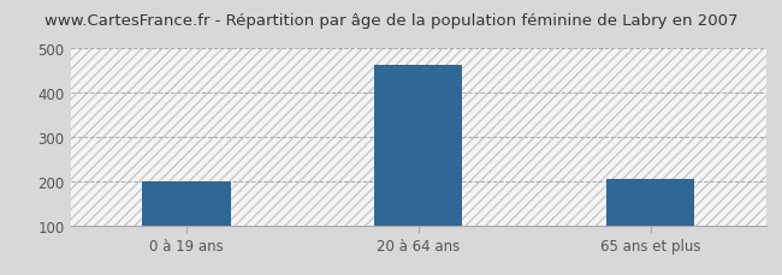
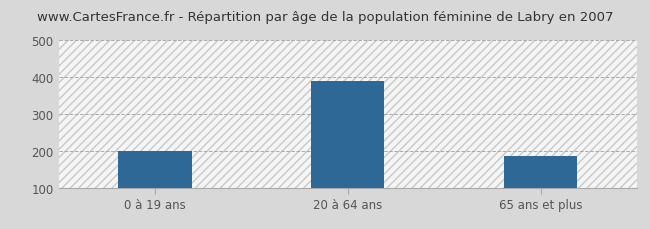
20 à 64 ans: 463 -> 390
65 ans et plus: 205 -> 185
